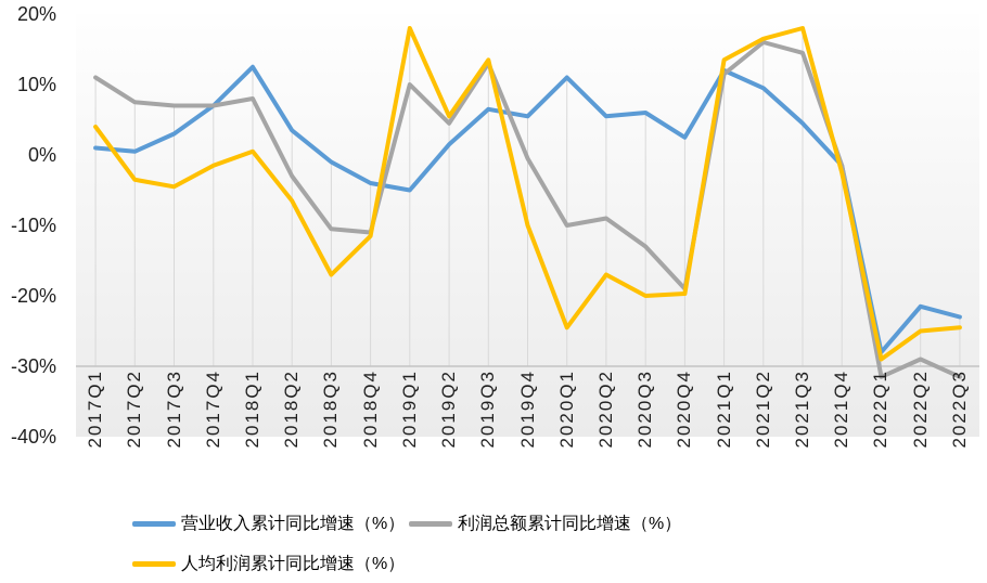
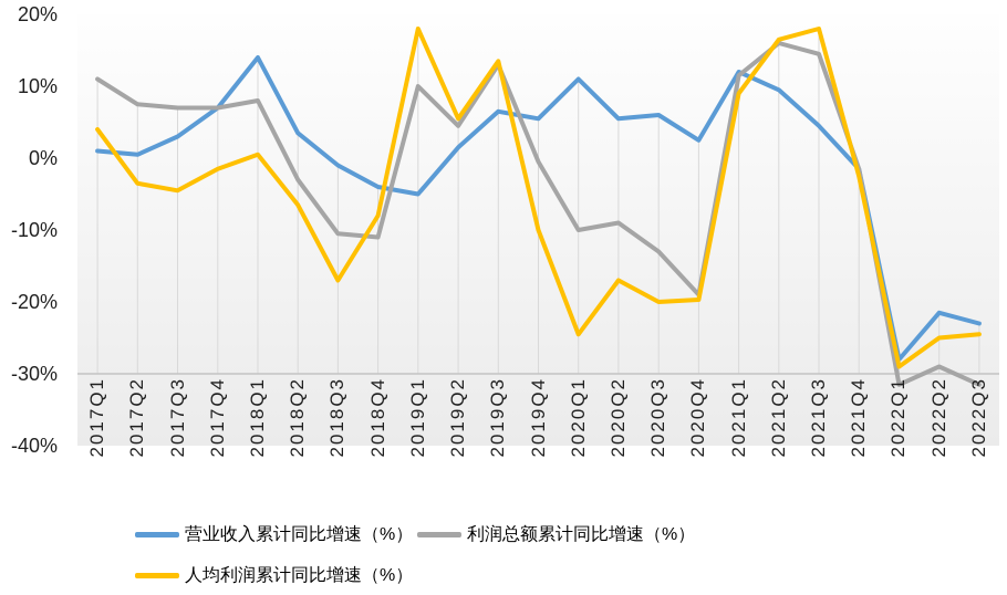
营业收入累计同比增速（%）/2018Q1: 12% -> 14%
人均利润累计同比增速（%）/2018Q4: -12% -> -8%
人均利润累计同比增速（%）/2021Q1: 14% -> 9%
